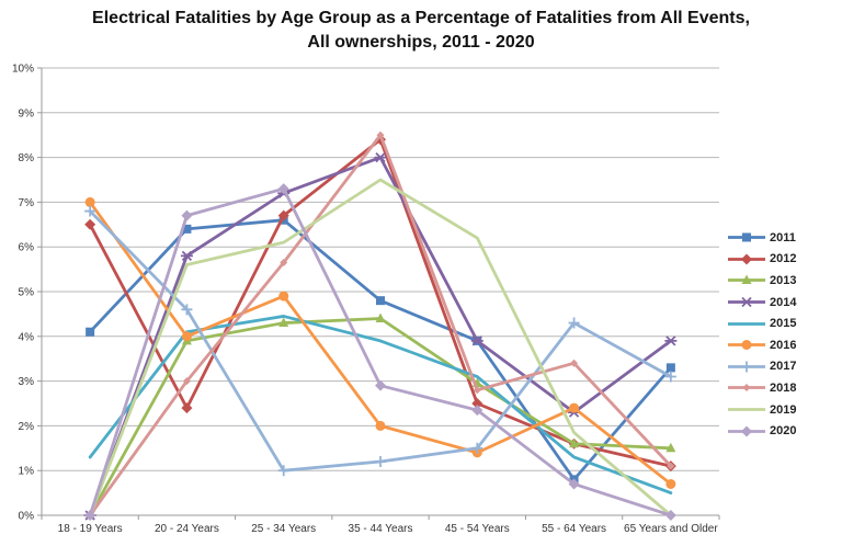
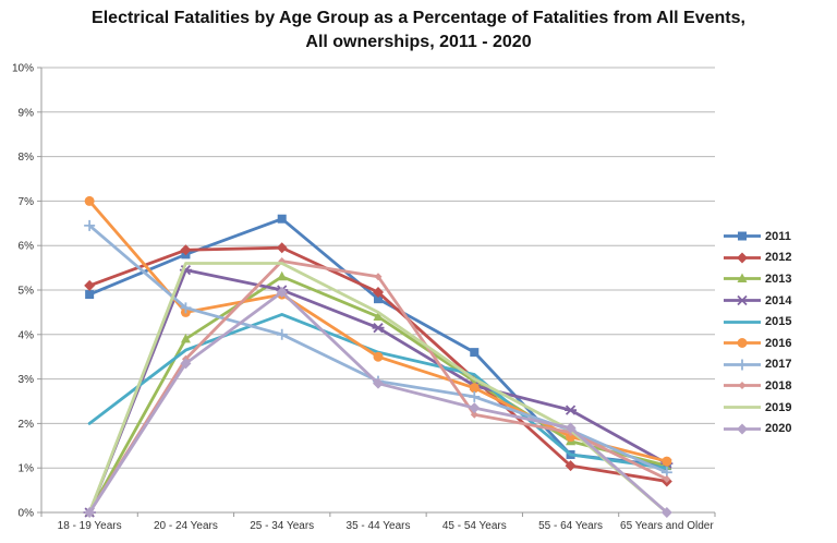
2011/18 - 19 Years: 4.1% -> 4.9%
2012/18 - 19 Years: 6.5% -> 5.1%
2015/18 - 19 Years: 1.3% -> 2.0%
2017/18 - 19 Years: 6.8% -> 6.5%
2011/20 - 24 Years: 6.4% -> 5.8%
2012/20 - 24 Years: 2.4% -> 5.9%
2014/20 - 24 Years: 5.8% -> 5.5%
2015/20 - 24 Years: 4.1% -> 3.6%
2016/20 - 24 Years: 4.0% -> 4.5%
2018/20 - 24 Years: 3.0% -> 3.5%
2020/20 - 24 Years: 6.7% -> 3.4%
2012/25 - 34 Years: 6.7% -> 6.0%
2013/25 - 34 Years: 4.3% -> 5.3%
2014/25 - 34 Years: 7.2% -> 5.0%
2017/25 - 34 Years: 1.0% -> 4.0%
2019/25 - 34 Years: 6.1% -> 5.6%
2020/25 - 34 Years: 7.3% -> 5.0%
2012/35 - 44 Years: 8.4% -> 5.0%
2014/35 - 44 Years: 8.0% -> 4.2%
2015/35 - 44 Years: 3.9% -> 3.6%
2016/35 - 44 Years: 2.0% -> 3.5%
2017/35 - 44 Years: 1.2% -> 3.0%
2018/35 - 44 Years: 8.5% -> 5.3%
2019/35 - 44 Years: 7.5% -> 4.5%
2011/45 - 54 Years: 3.9% -> 3.6%
2012/45 - 54 Years: 2.5% -> 3.0%
2014/45 - 54 Years: 3.9% -> 2.9%
2016/45 - 54 Years: 1.4% -> 2.8%
2017/45 - 54 Years: 1.5% -> 2.6%
2018/45 - 54 Years: 2.8% -> 2.2%
2019/45 - 54 Years: 6.2% -> 3.0%
2011/55 - 64 Years: 0.8% -> 1.3%
2012/55 - 64 Years: 1.6% -> 1.1%
2016/55 - 64 Years: 2.4% -> 1.7%
2017/55 - 64 Years: 4.3% -> 1.9%
2018/55 - 64 Years: 3.4% -> 1.8%
2020/55 - 64 Years: 0.7% -> 1.9%
2011/65 Years and Older: 3.3% -> 1.1%
2012/65 Years and Older: 1.1% -> 0.7%
2013/65 Years and Older: 1.5% -> 1.1%
2014/65 Years and Older: 3.9% -> 1.1%
2015/65 Years and Older: 0.5% -> 1.0%
2016/65 Years and Older: 0.7% -> 1.1%
2017/65 Years and Older: 3.1% -> 0.9%
2018/65 Years and Older: 1.1% -> 0.8%
